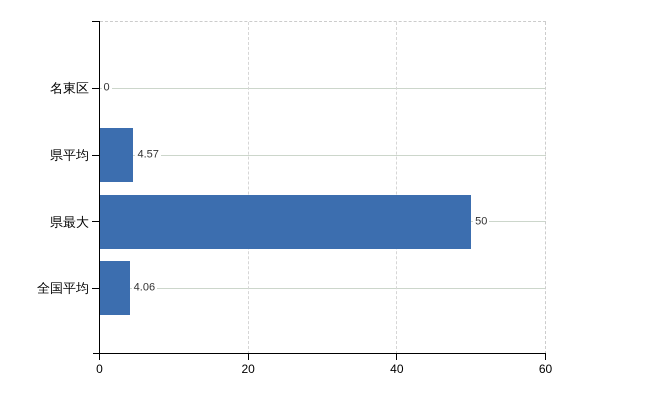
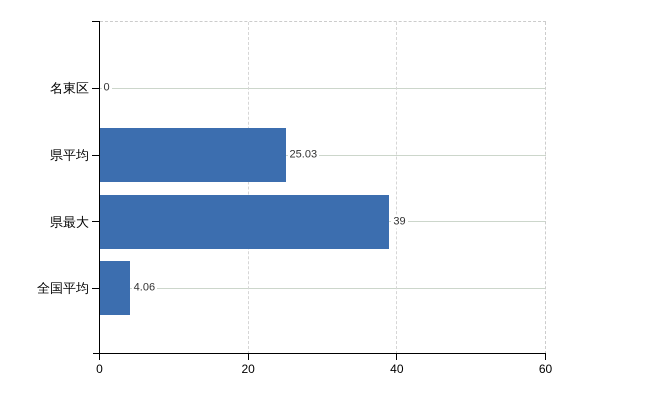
県平均: 4.57 -> 25.03
県最大: 50 -> 39
